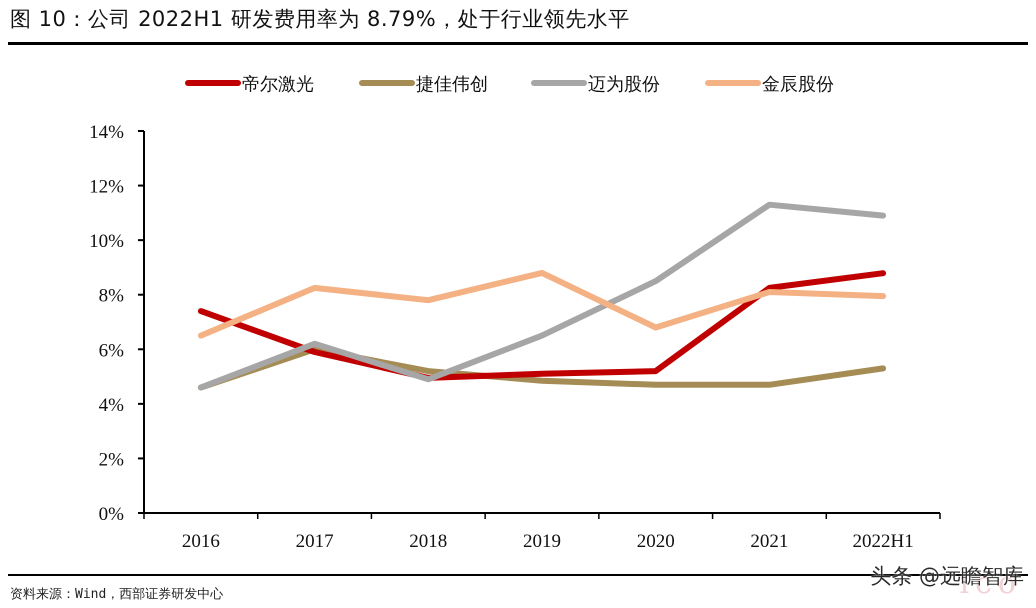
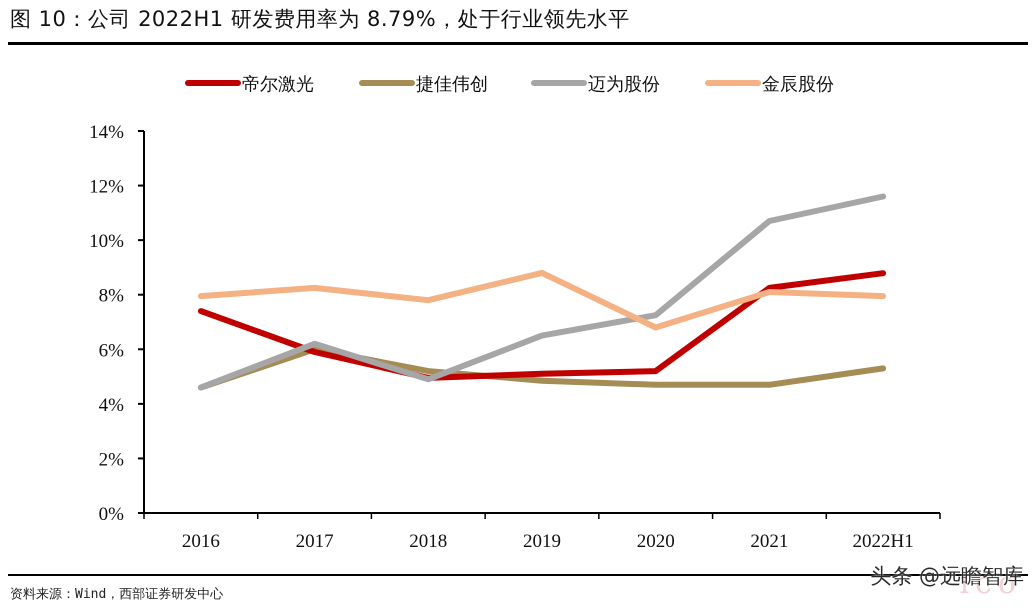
金辰股份/2016: 6.5% -> 8.0%
迈为股份/2020: 8.5% -> 7.2%
迈为股份/2021: 11.3% -> 10.7%
迈为股份/2022H1: 10.9% -> 11.6%
